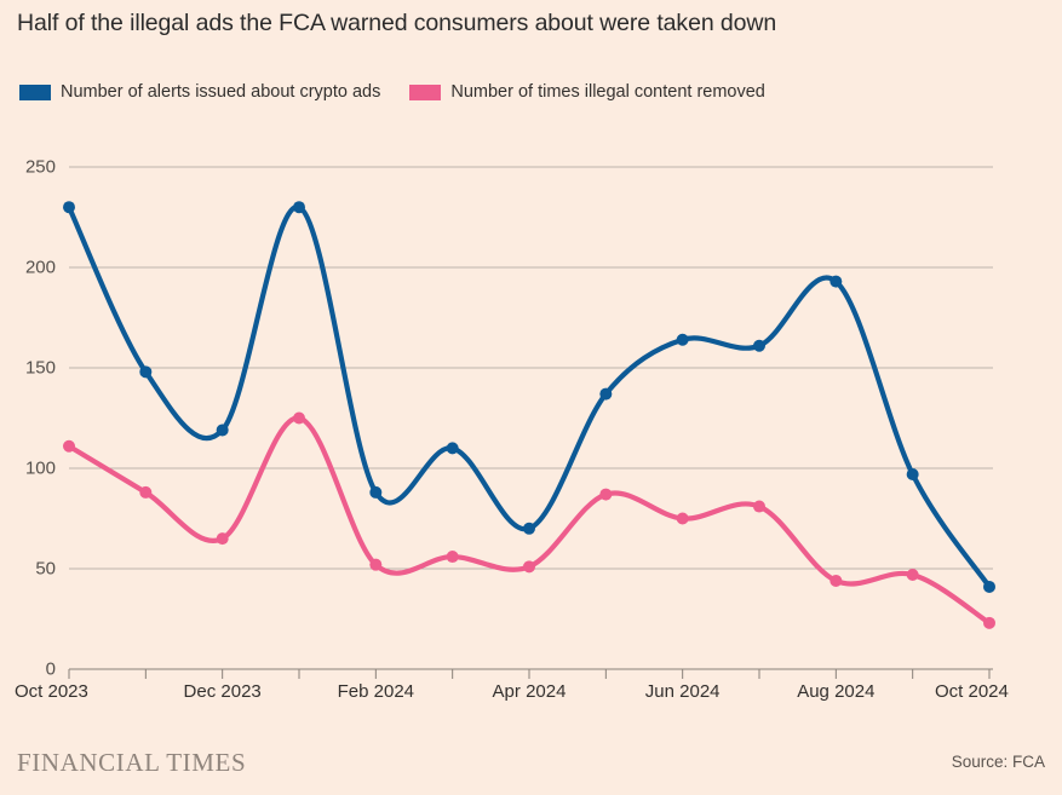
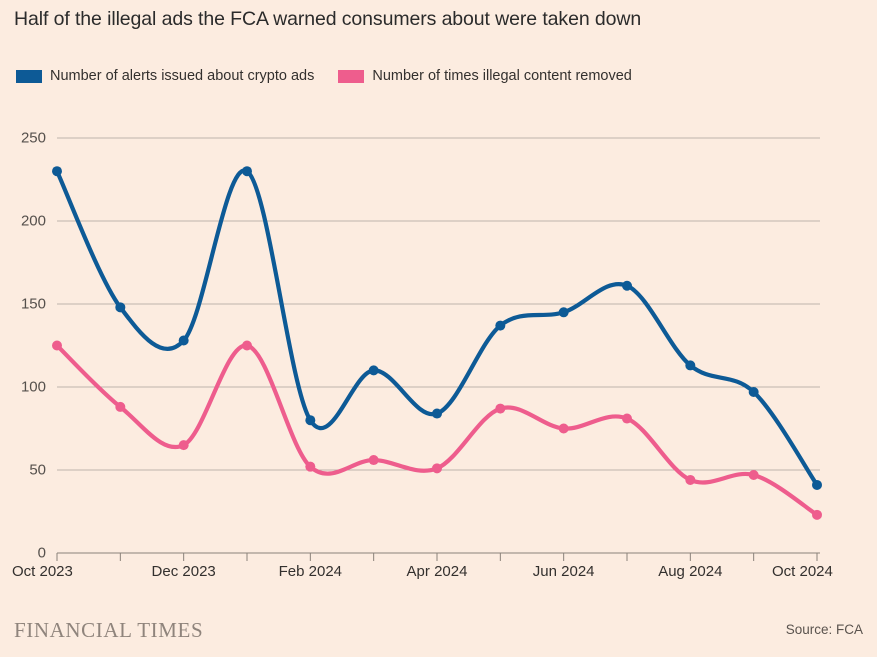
Number of times illegal content removed/Oct 2023: 111 -> 125
Number of alerts issued about crypto ads/Dec 2023: 119 -> 128
Number of alerts issued about crypto ads/Feb 2024: 88 -> 80
Number of alerts issued about crypto ads/Apr 2024: 70 -> 84
Number of alerts issued about crypto ads/Jun 2024: 164 -> 145
Number of alerts issued about crypto ads/Aug 2024: 193 -> 113
